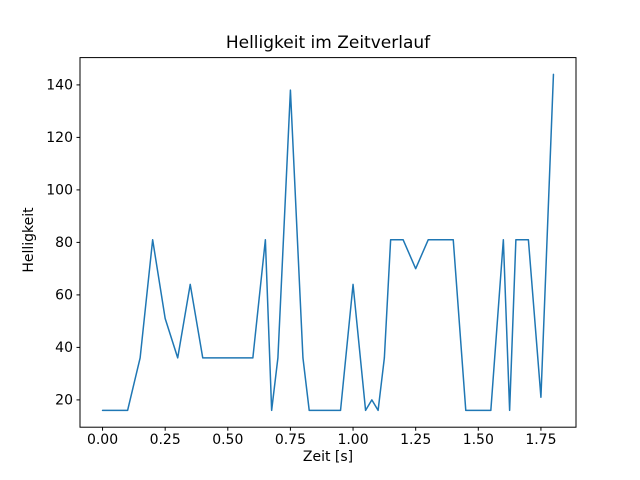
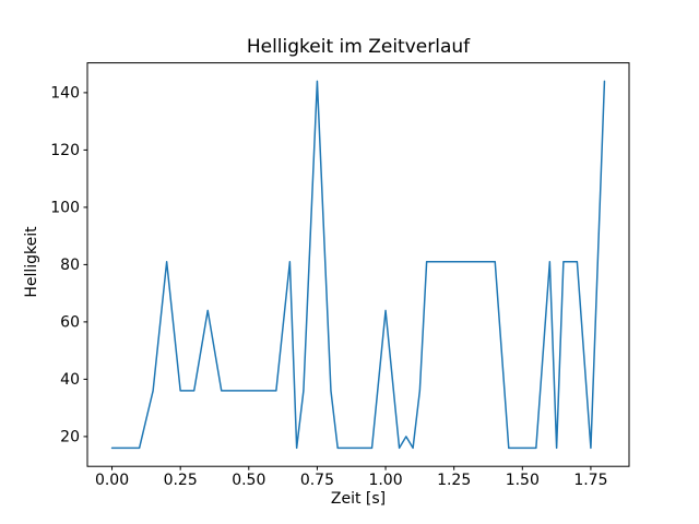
0.25: 51 -> 36
0.75: 138 -> 144
1.25: 70 -> 81
1.75: 21 -> 16
